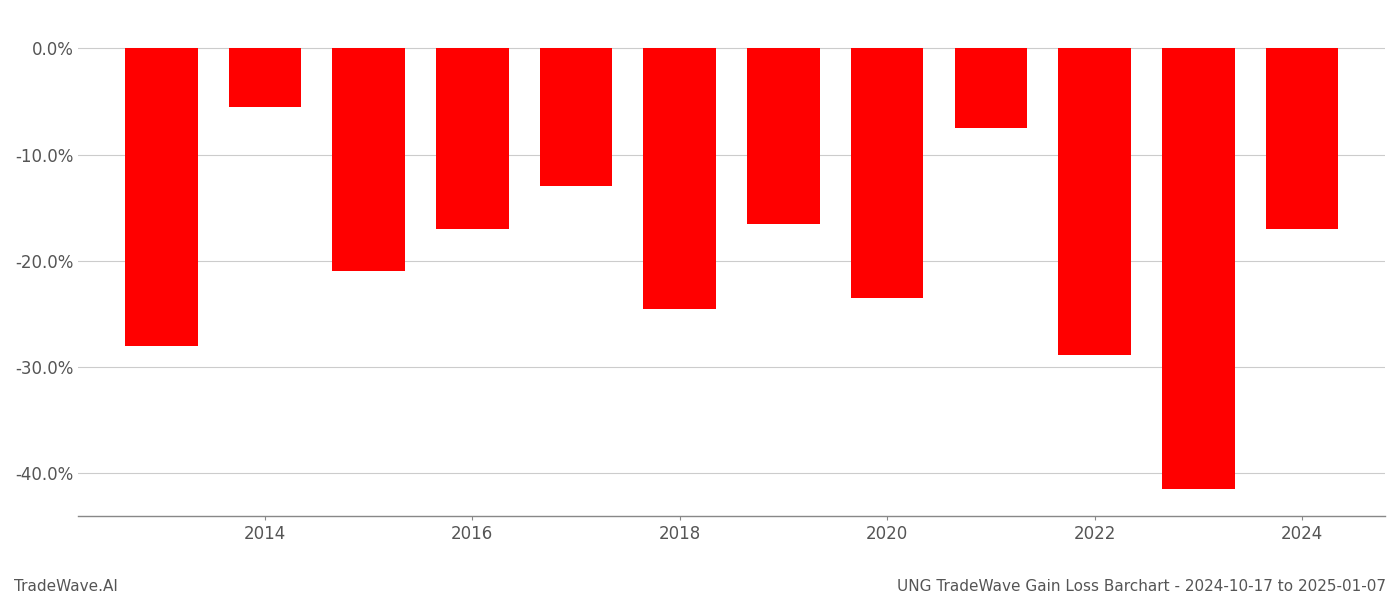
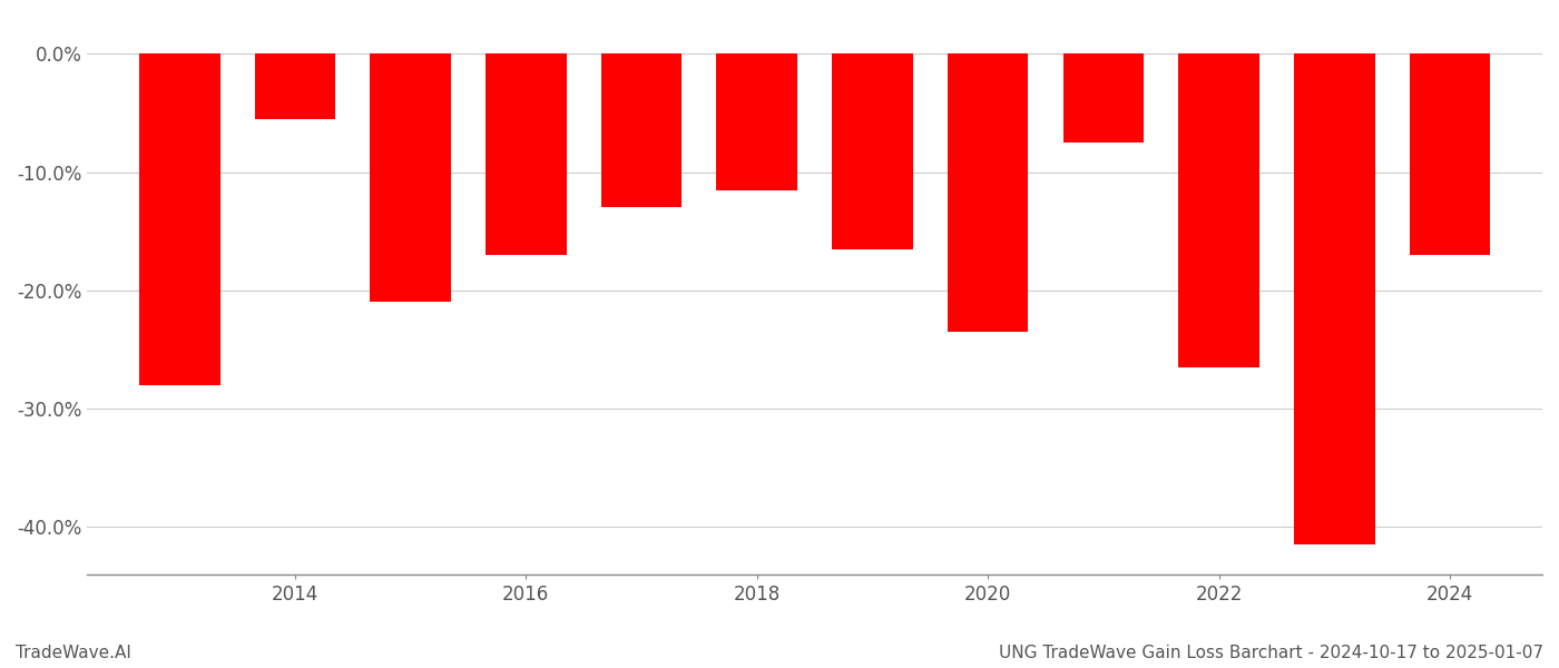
2018: -24.5% -> -11.5%
2022: -28.9% -> -26.5%
